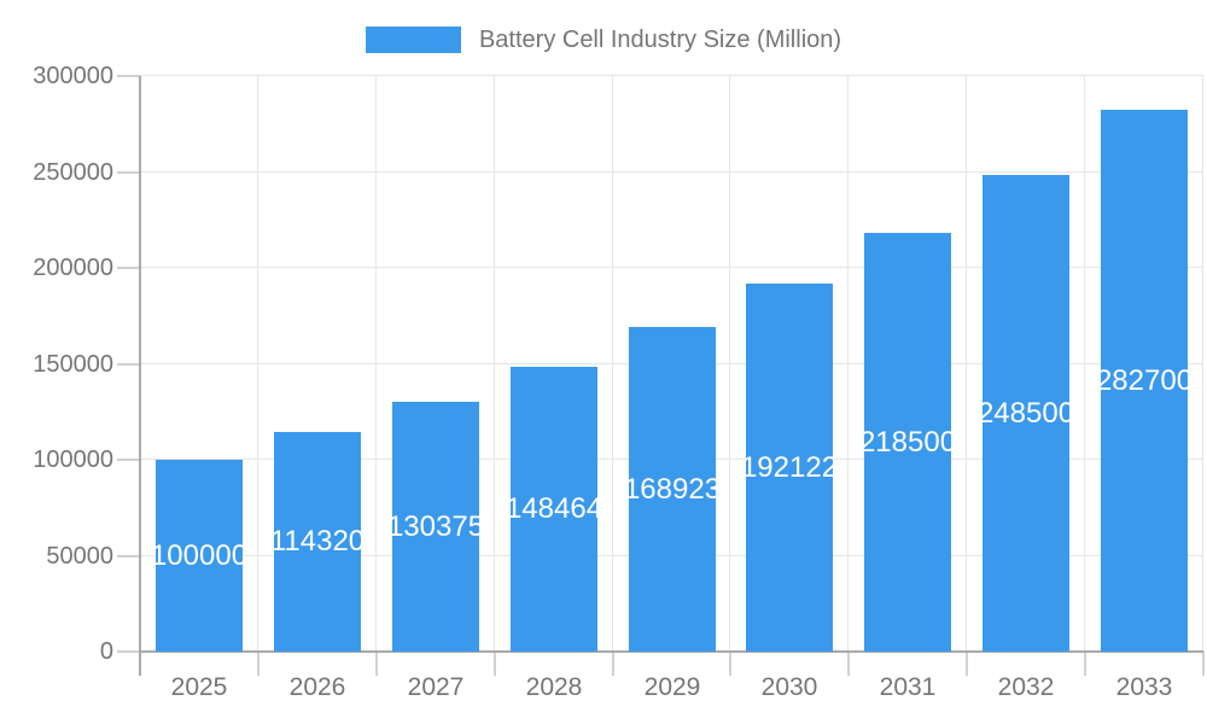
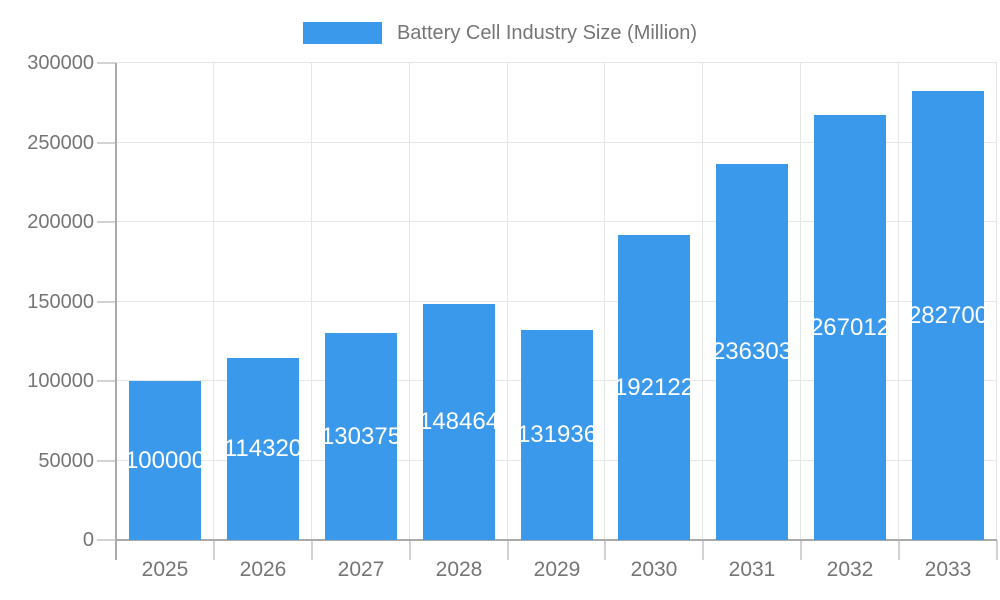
2029: 168923 -> 131936
2031: 218500 -> 236303
2032: 248500 -> 267012
